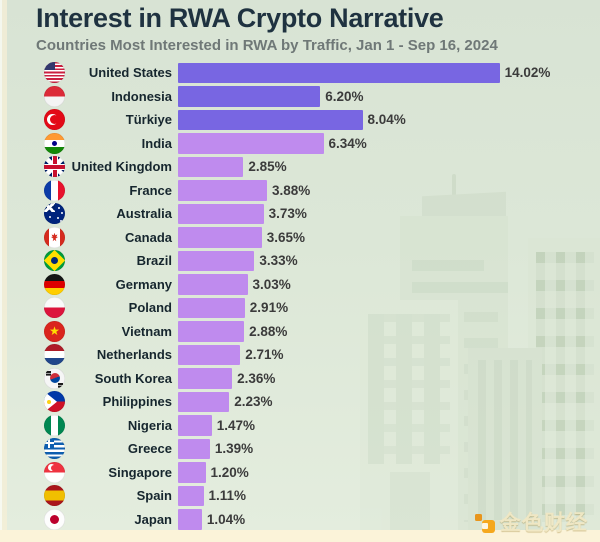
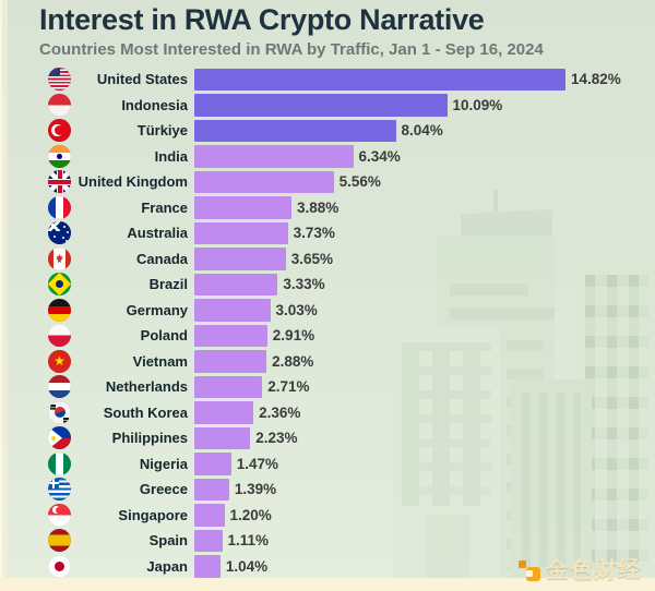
United States: 14.02% -> 14.82%
Indonesia: 6.20% -> 10.09%
United Kingdom: 2.85% -> 5.56%
